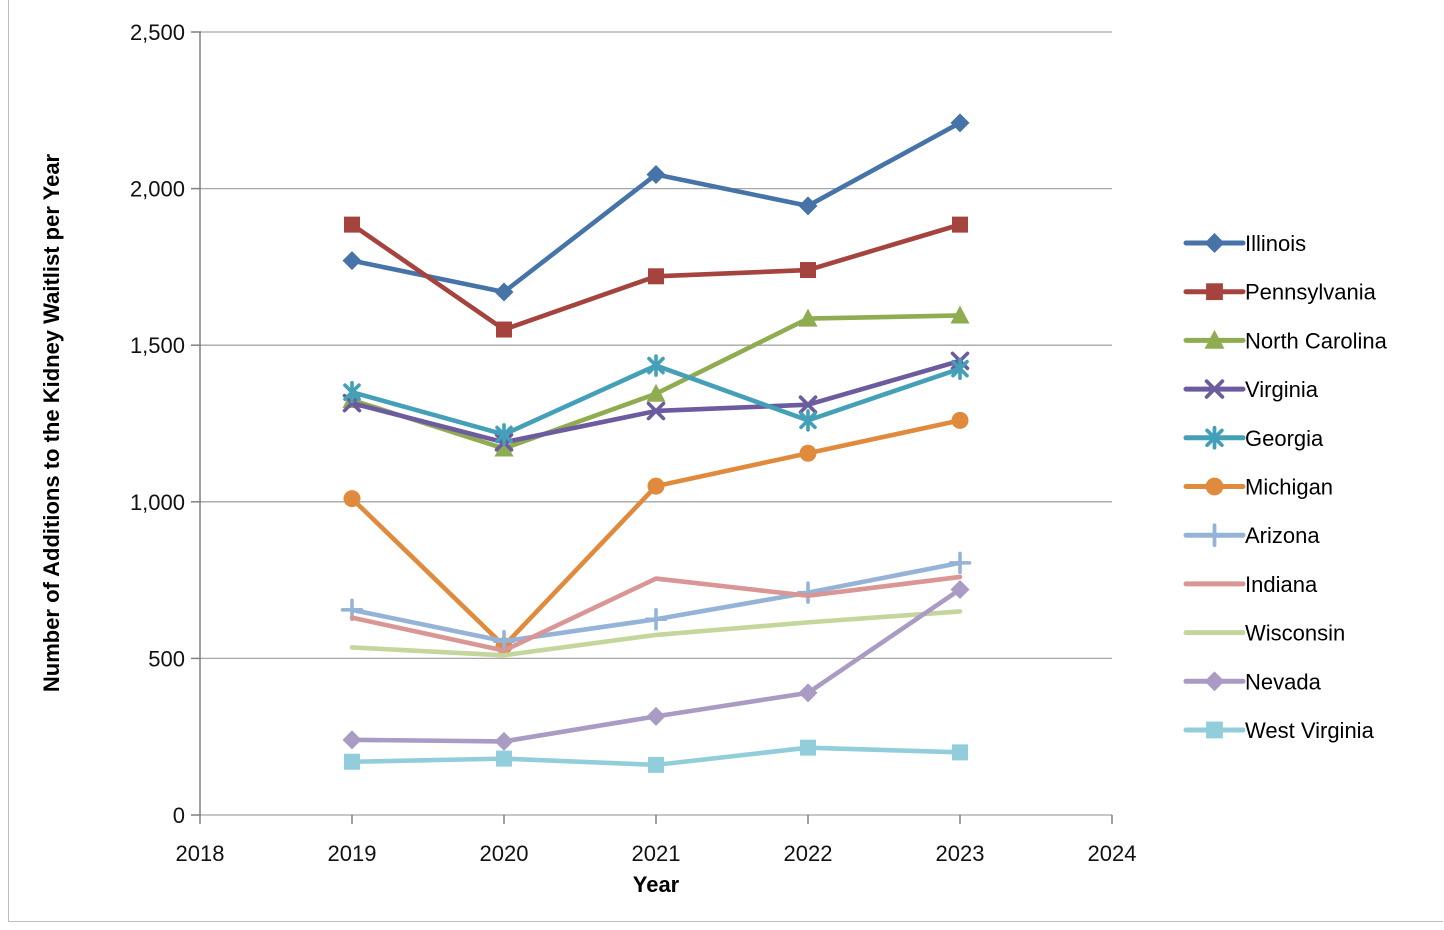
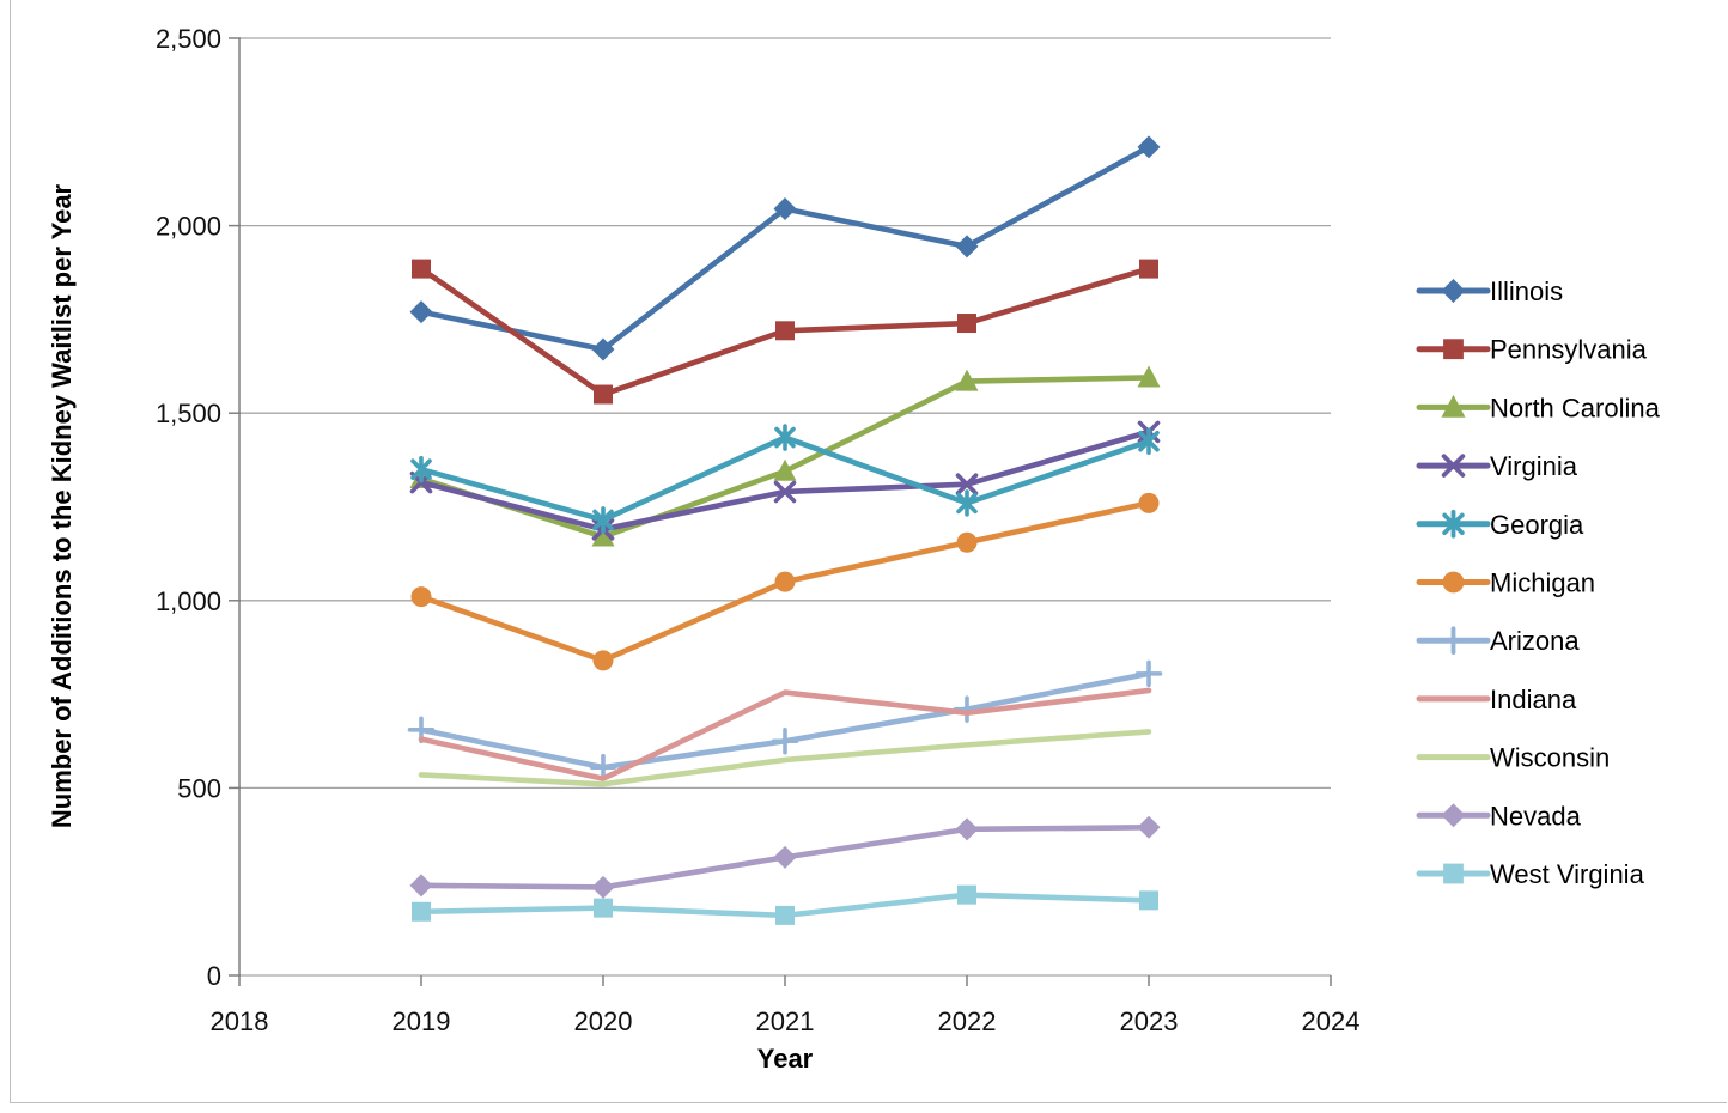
Michigan/2020: 540 -> 840
Nevada/2023: 720 -> 400
